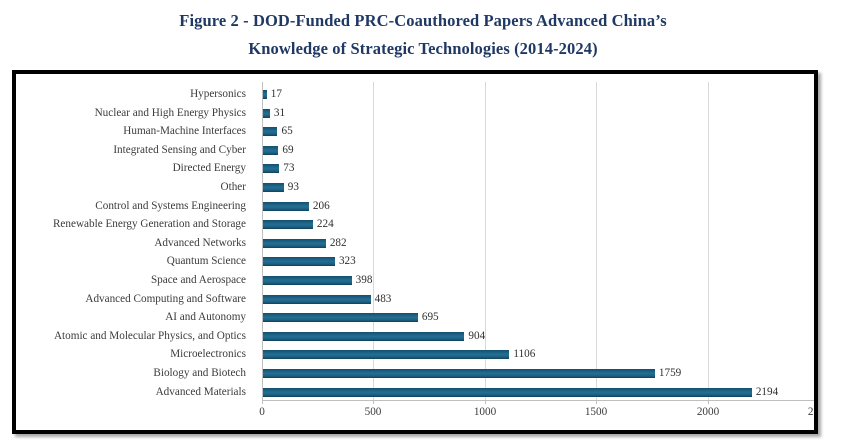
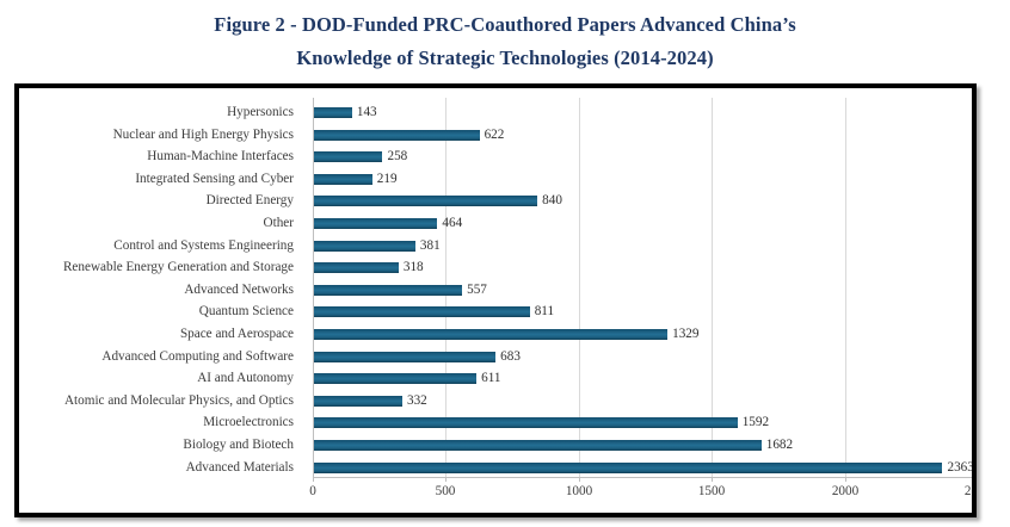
Hypersonics: 17 -> 143
Nuclear and High Energy Physics: 31 -> 622
Human-Machine Interfaces: 65 -> 258
Integrated Sensing and Cyber: 69 -> 219
Directed Energy: 73 -> 840
Other: 93 -> 464
Control and Systems Engineering: 206 -> 381
Renewable Energy Generation and Storage: 224 -> 318
Advanced Networks: 282 -> 557
Quantum Science: 323 -> 811
Space and Aerospace: 398 -> 1329
Advanced Computing and Software: 483 -> 683
AI and Autonomy: 695 -> 611
Atomic and Molecular Physics, and Optics: 904 -> 332
Microelectronics: 1106 -> 1592
Biology and Biotech: 1759 -> 1682
Advanced Materials: 2194 -> 2363
